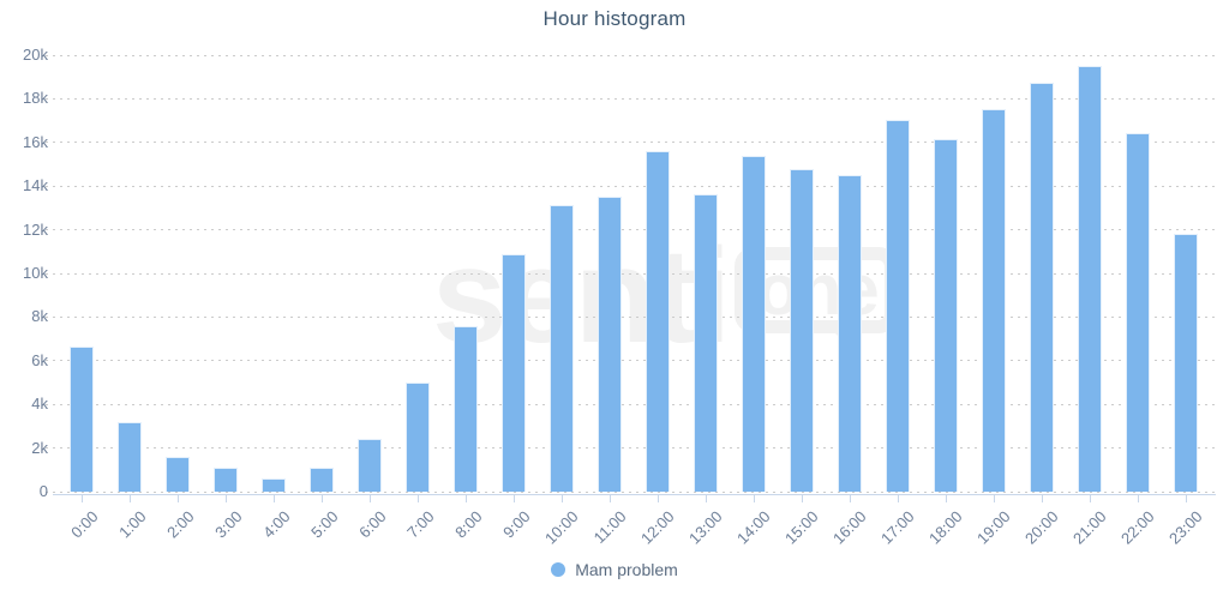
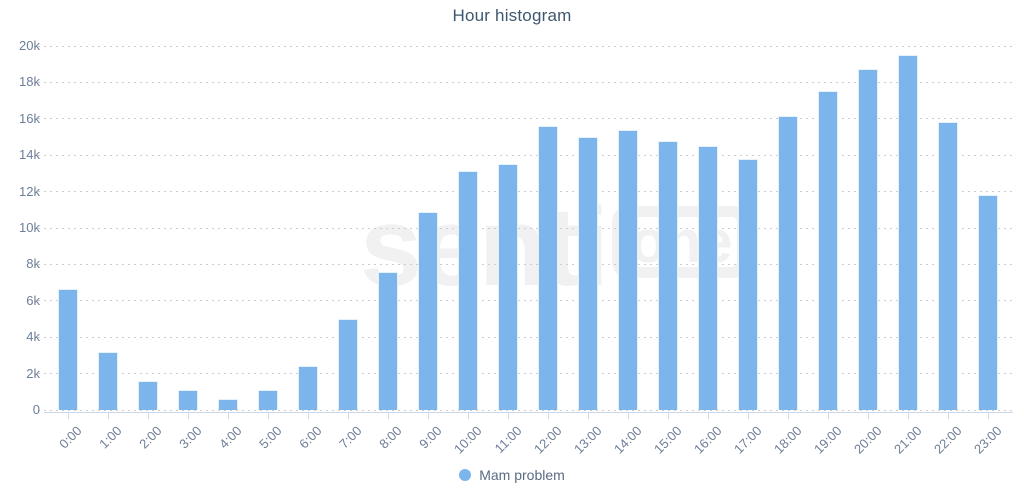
13:00: 13.6k -> 15.0k
17:00: 17.0k -> 13.8k
22:00: 16.4k -> 15.8k
